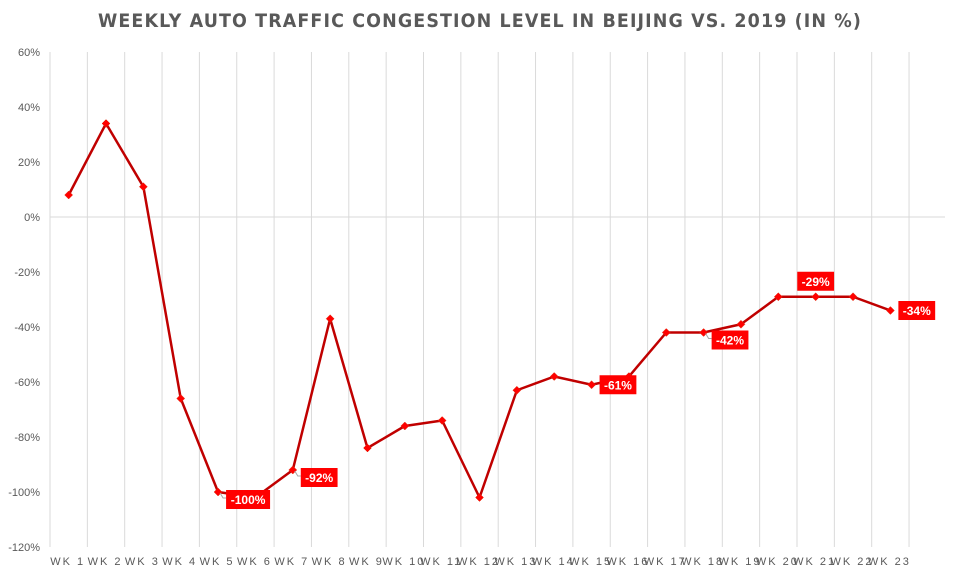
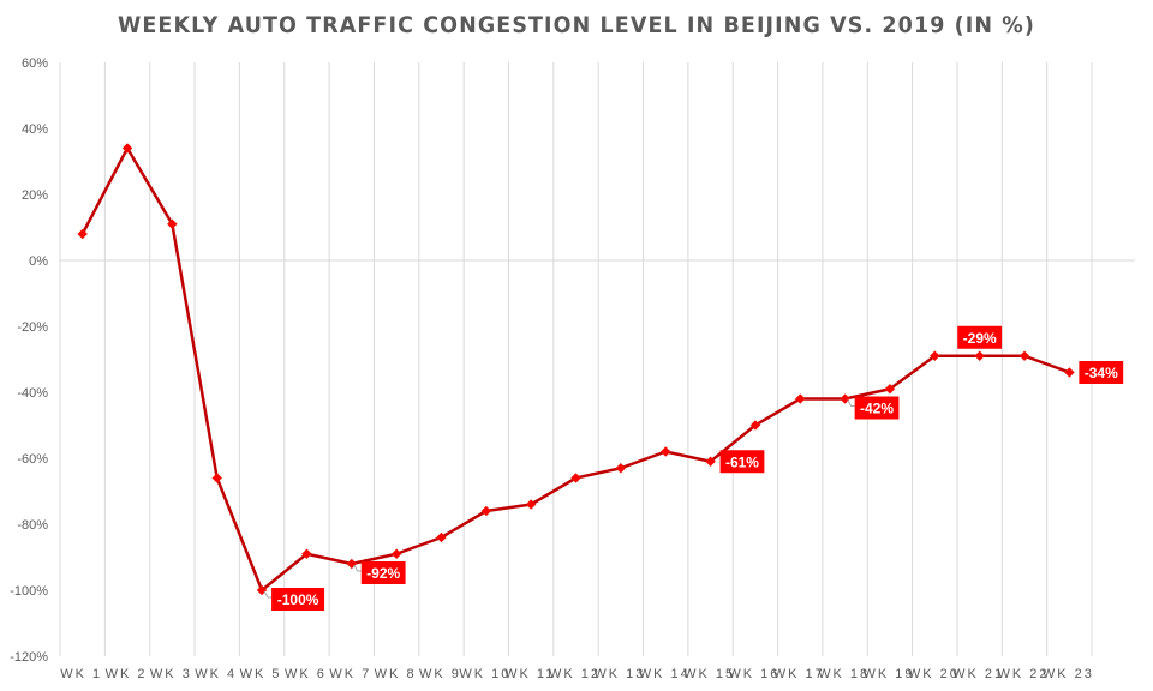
WK 6: -102% -> -89%
WK 8: -37% -> -89%
WK 12: -102% -> -66%
WK 16: -58% -> -50%
